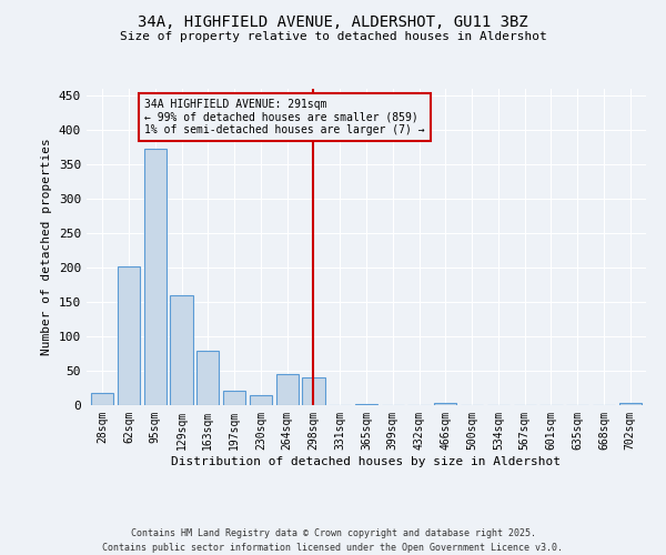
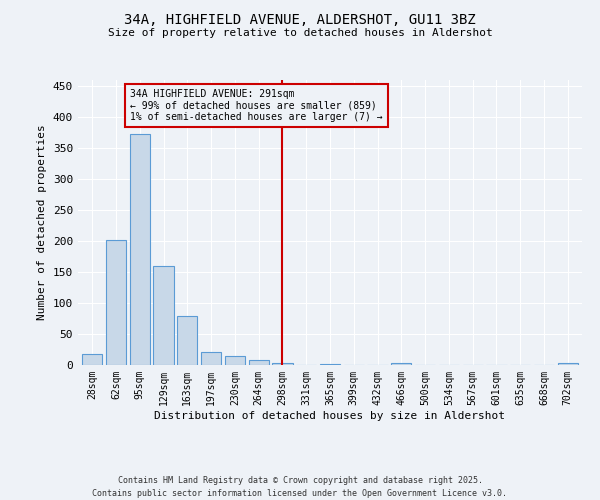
264sqm: 46 -> 8
298sqm: 40 -> 4
